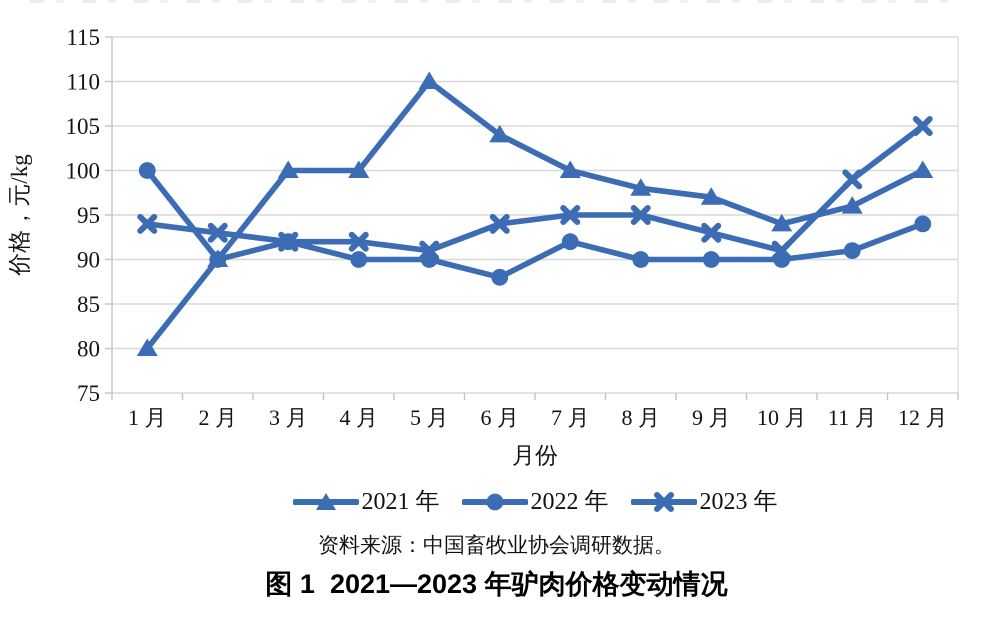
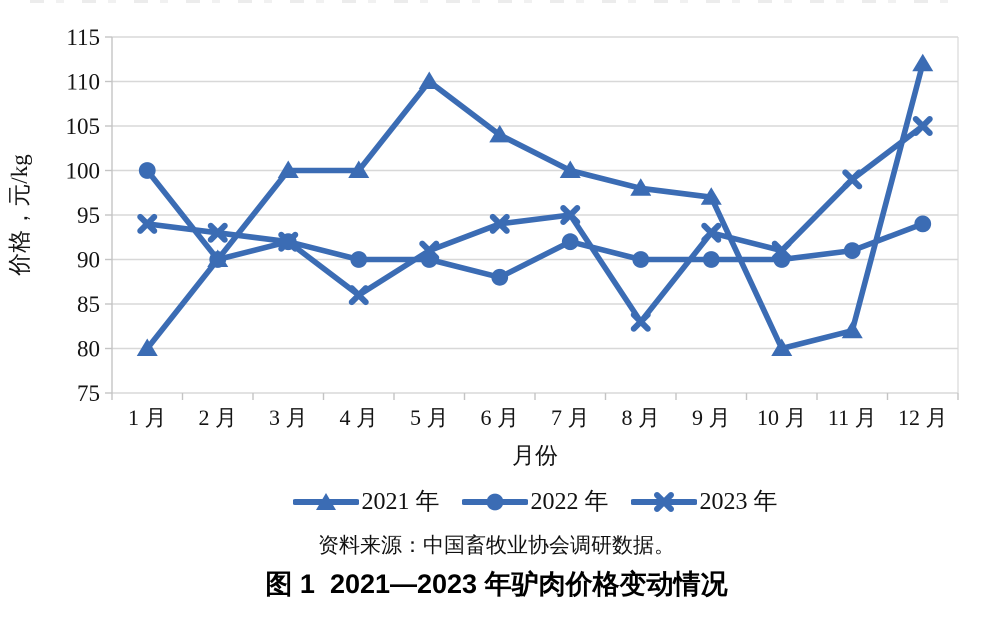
2023 年/4 月: 92 -> 86
2023 年/8 月: 95 -> 83
2021 年/10 月: 94 -> 80
2021 年/11 月: 96 -> 82
2021 年/12 月: 100 -> 112
